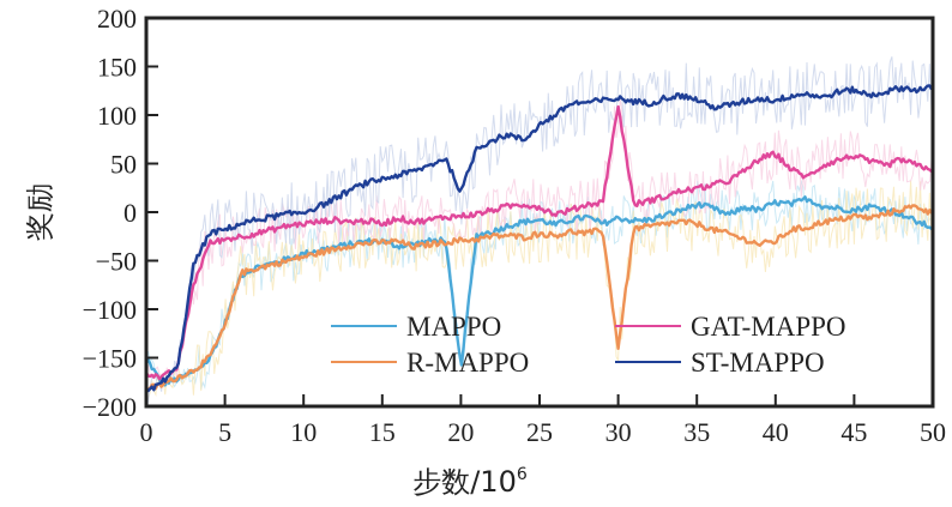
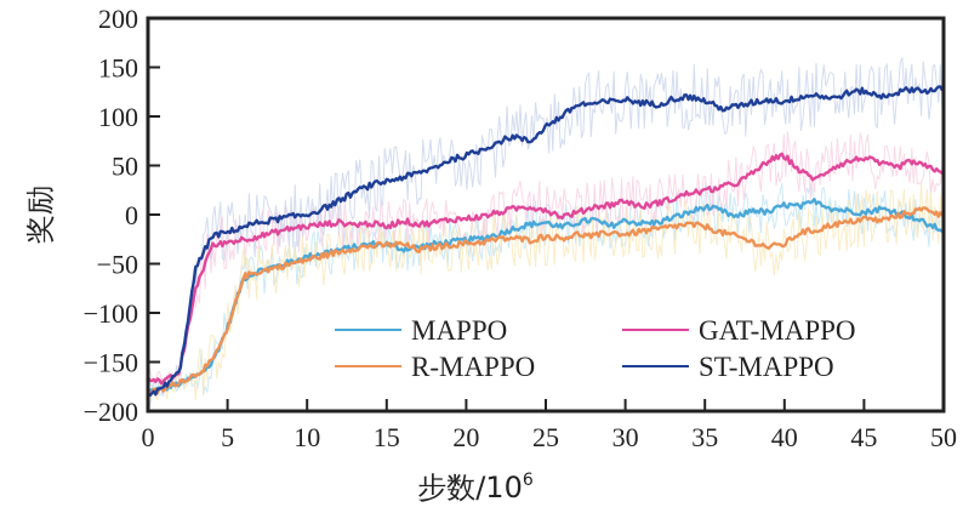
MAPPO/0: -150 -> -180
MAPPO/20: -160 -> -30
ST-MAPPO/20: 20 -> 60
R-MAPPO/30: -140 -> -20
GAT-MAPPO/30: 110 -> 10
